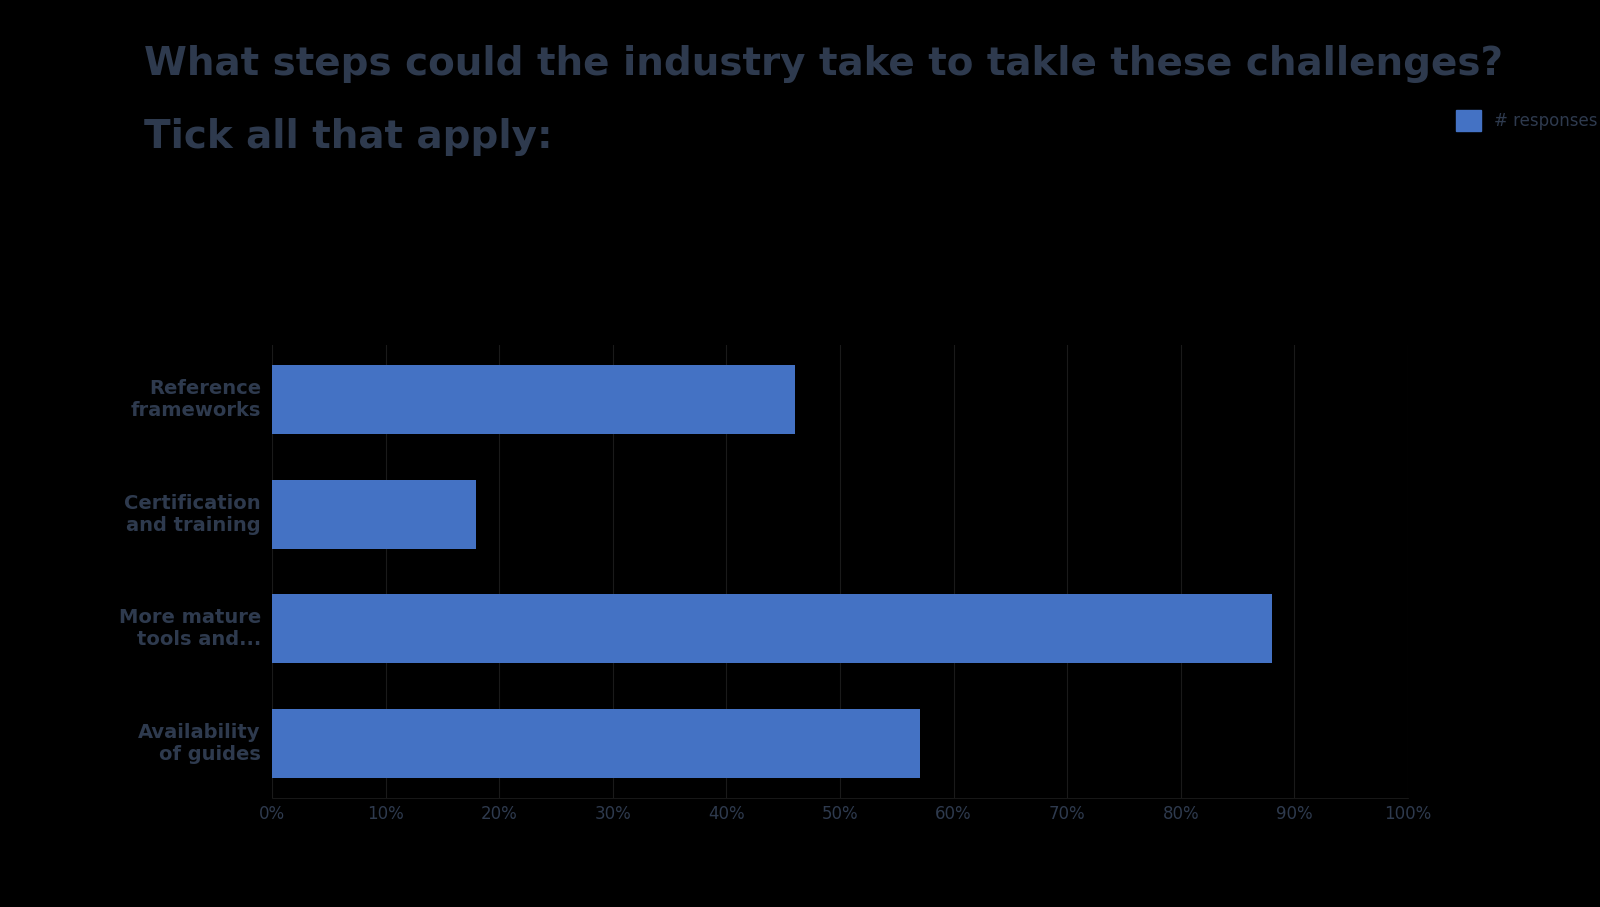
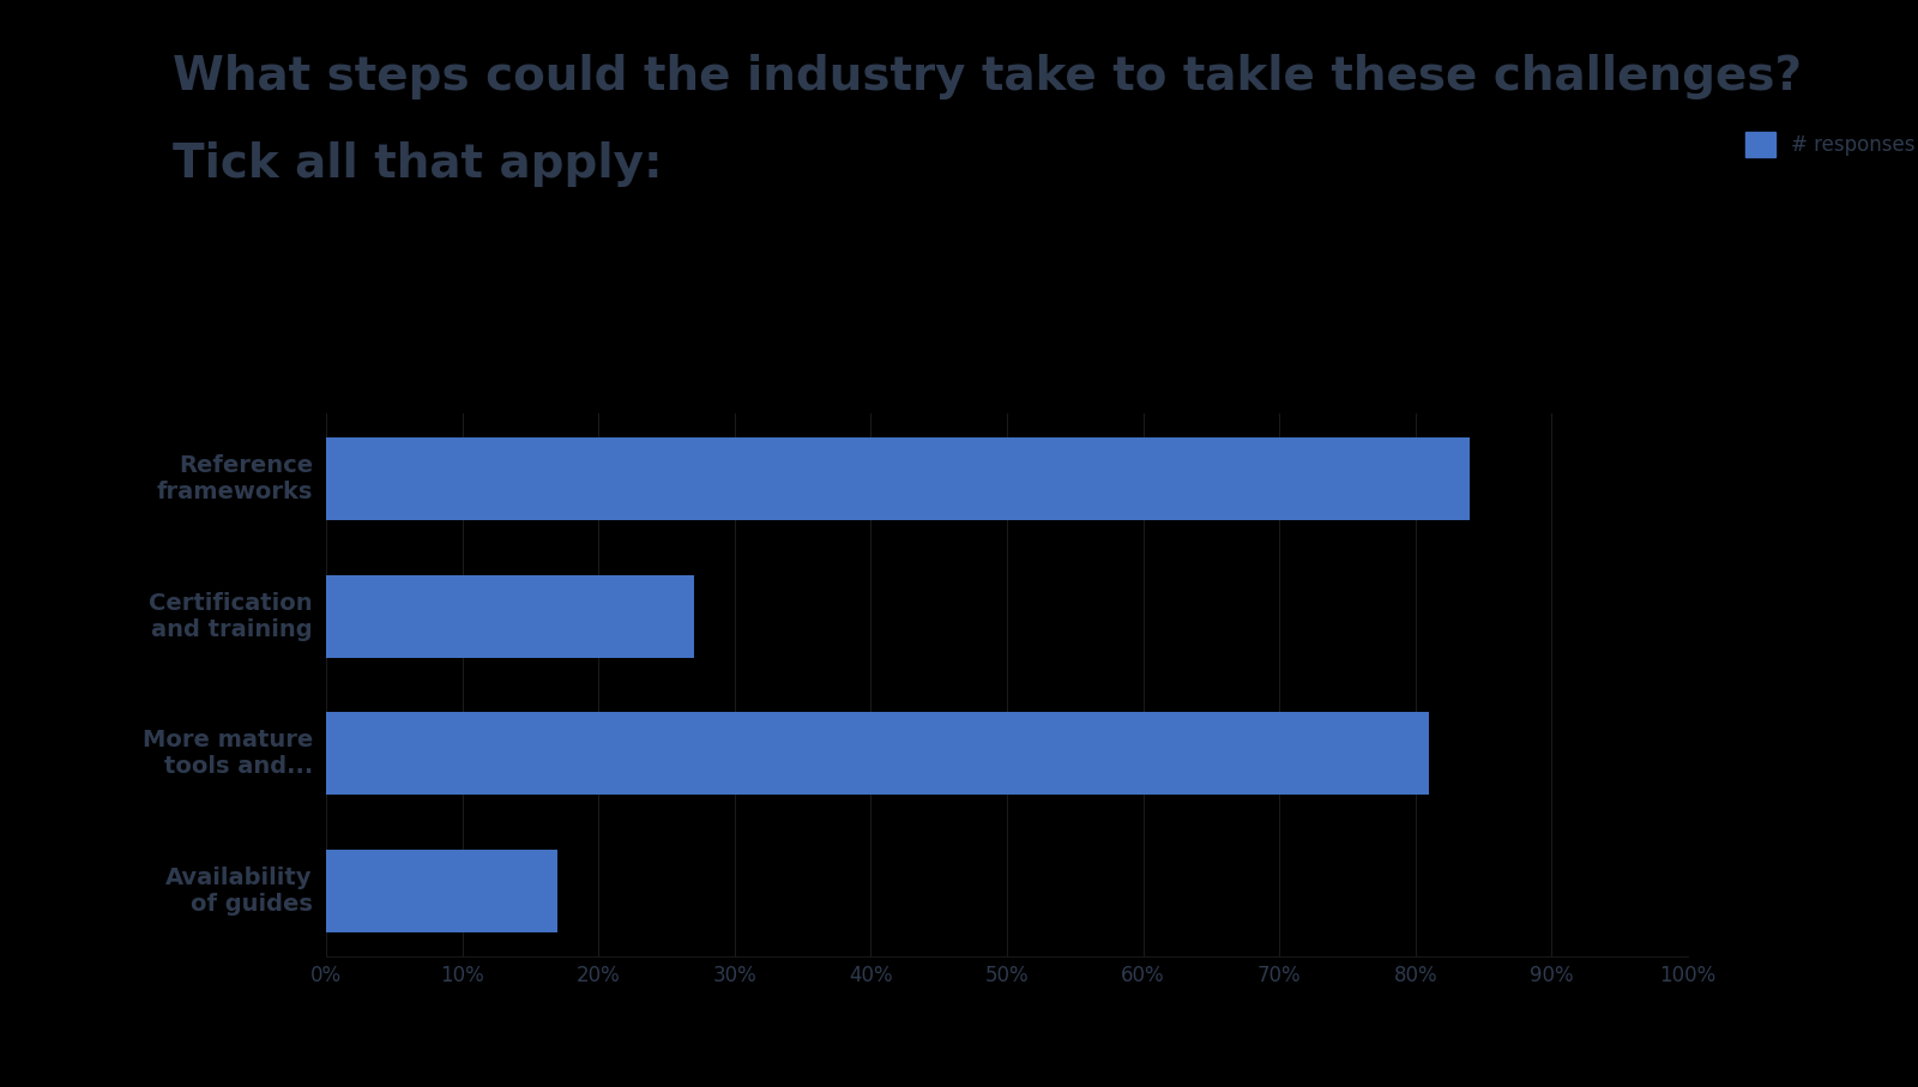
Reference frameworks: 46% -> 84%
Certification and training: 18% -> 27%
More mature tools and...: 88% -> 81%
Availability of guides: 57% -> 17%
